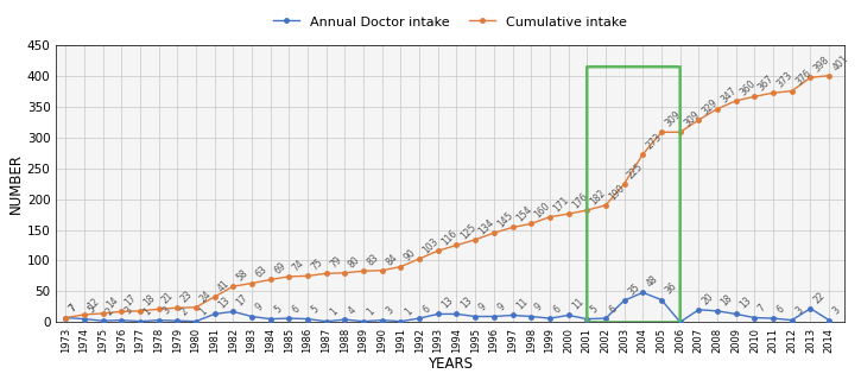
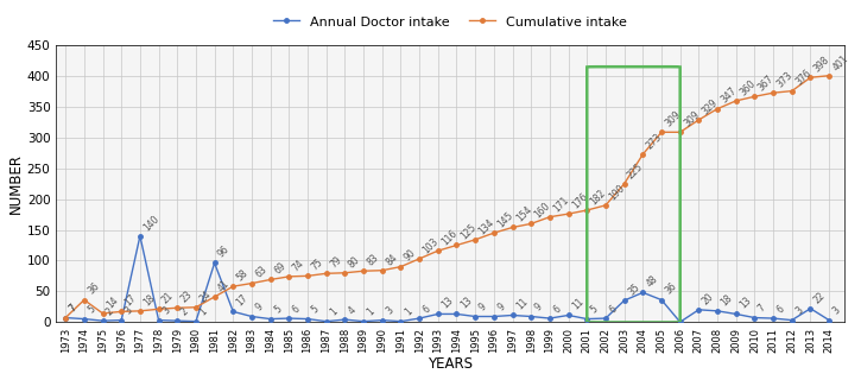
Cumulative intake/1974: 12 -> 36
Annual Doctor intake/1977: 1 -> 140
Annual Doctor intake/1981: 13 -> 96
